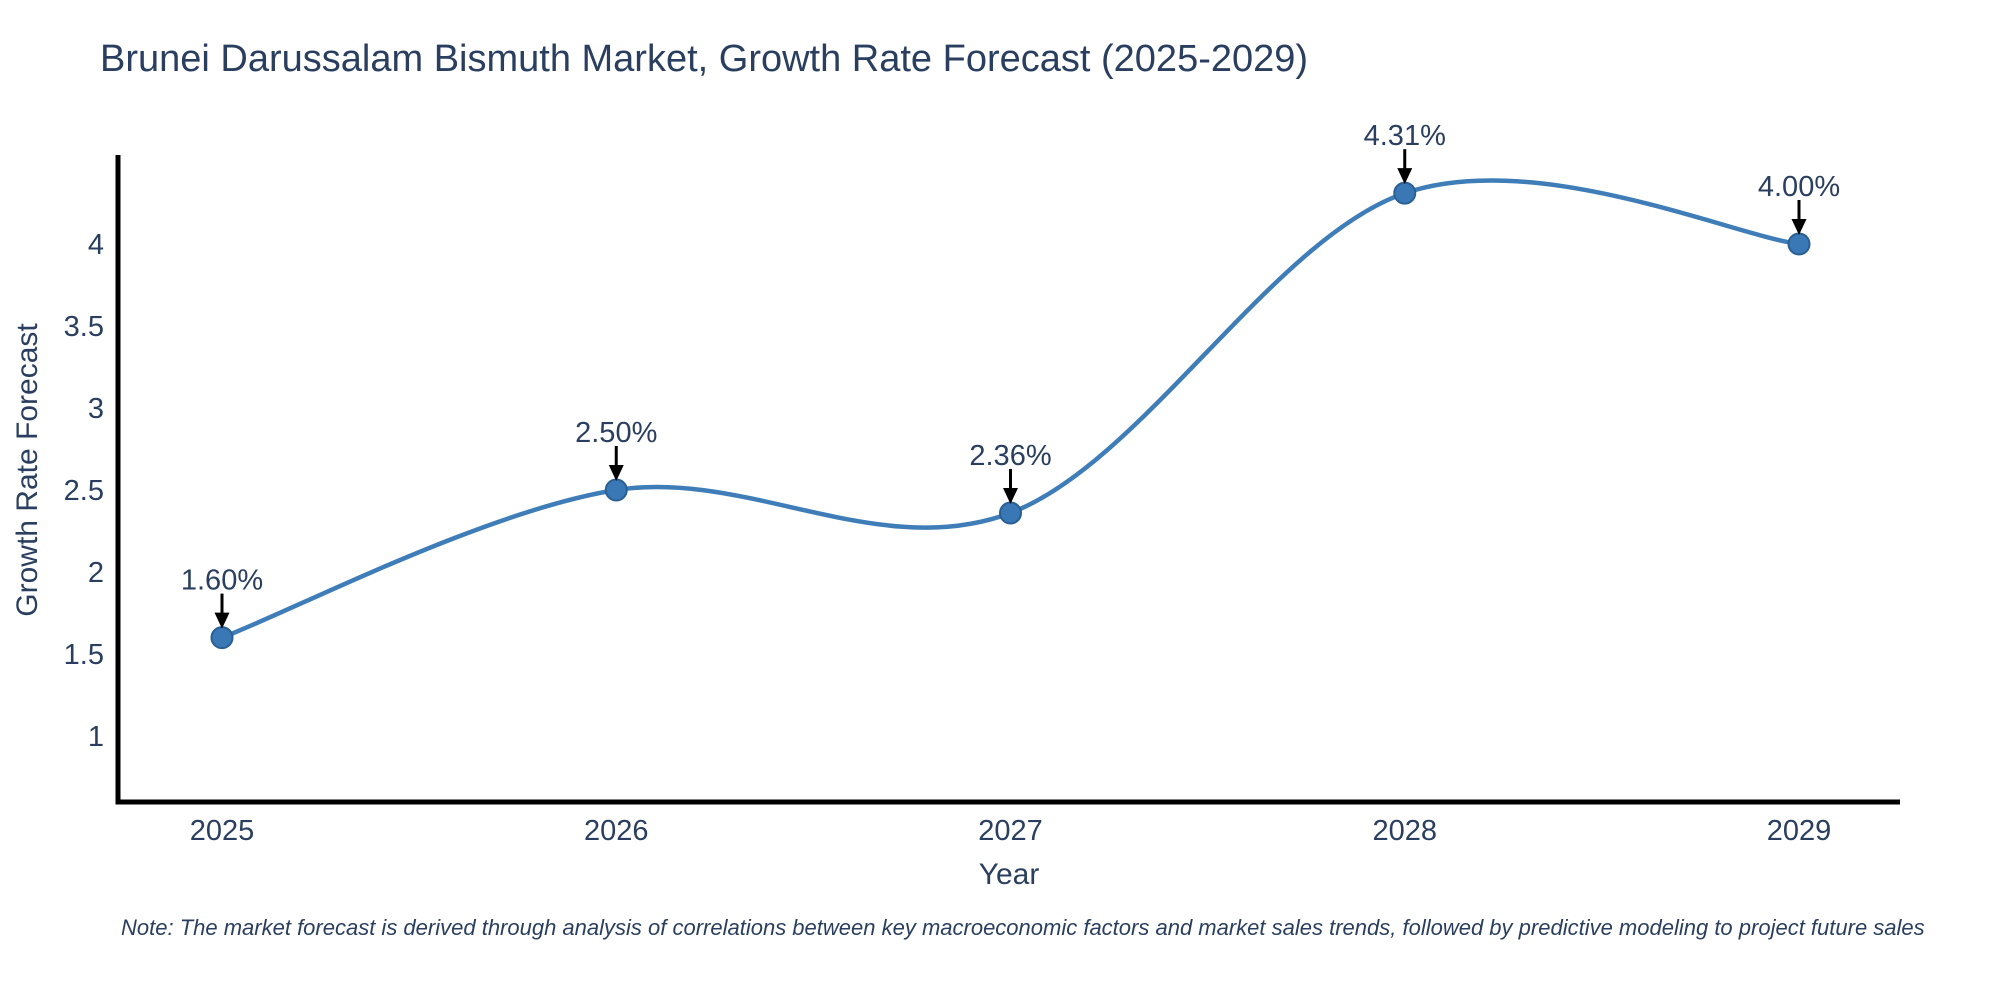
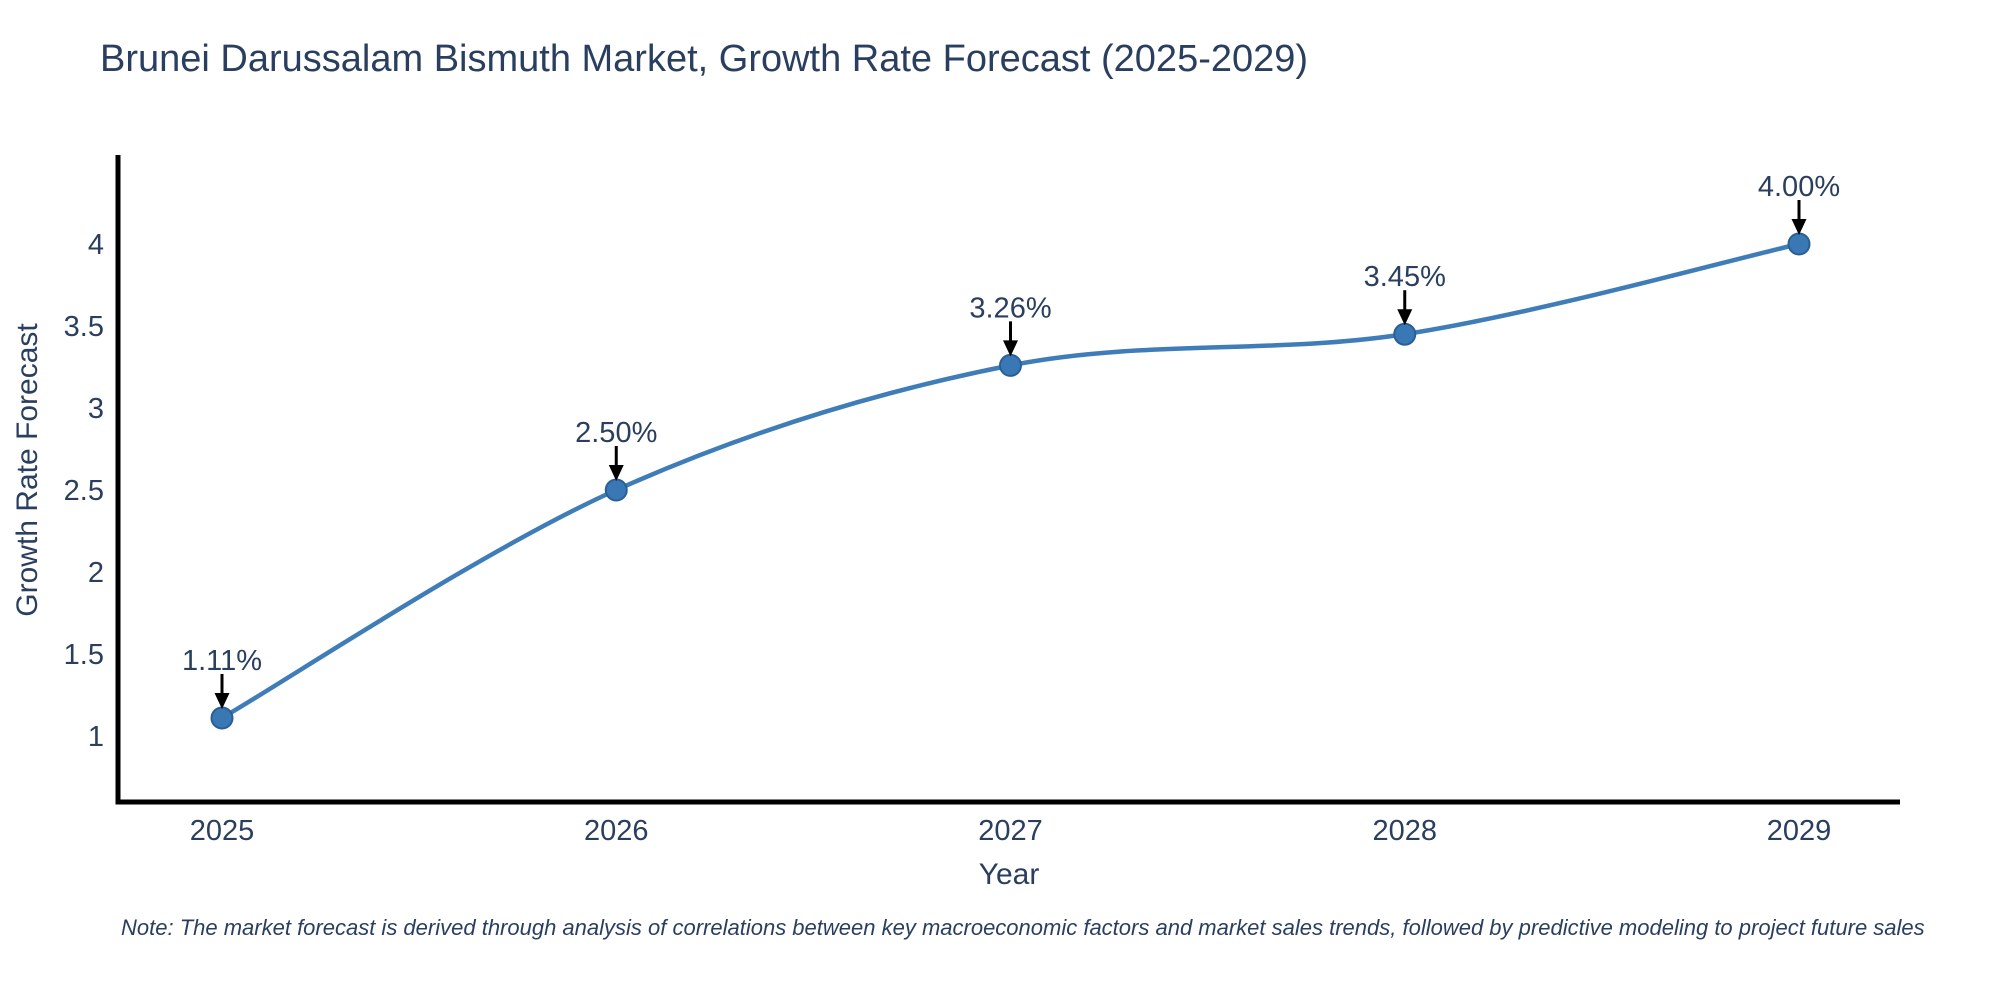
2025: 1.60% -> 1.11%
2027: 2.36% -> 3.26%
2028: 4.31% -> 3.45%
